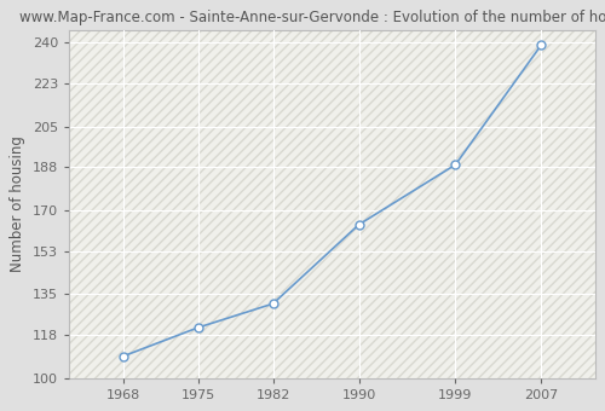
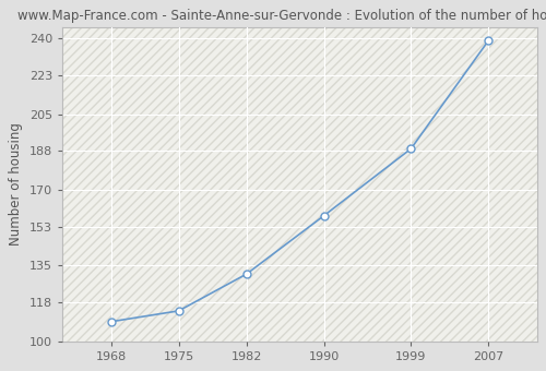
1975: 121 -> 114
1990: 164 -> 158
